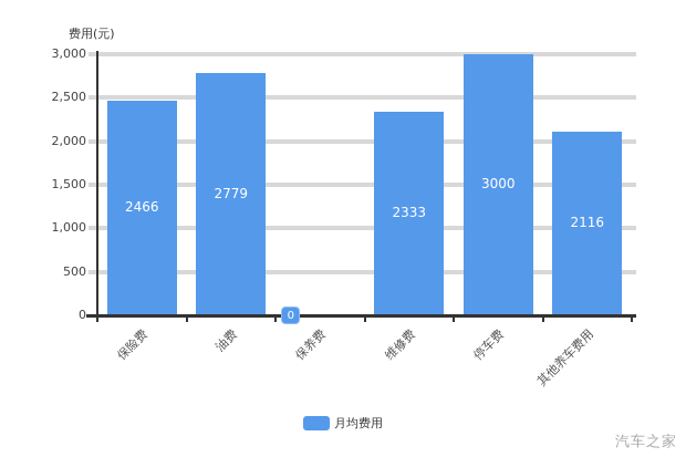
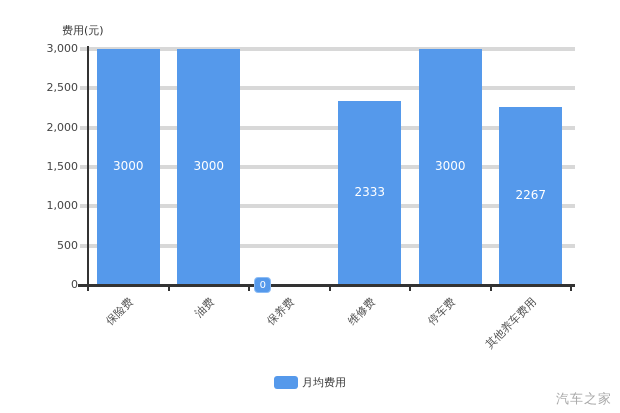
保险费: 2466 -> 3000
油费: 2779 -> 3000
其他养车费用: 2116 -> 2267
